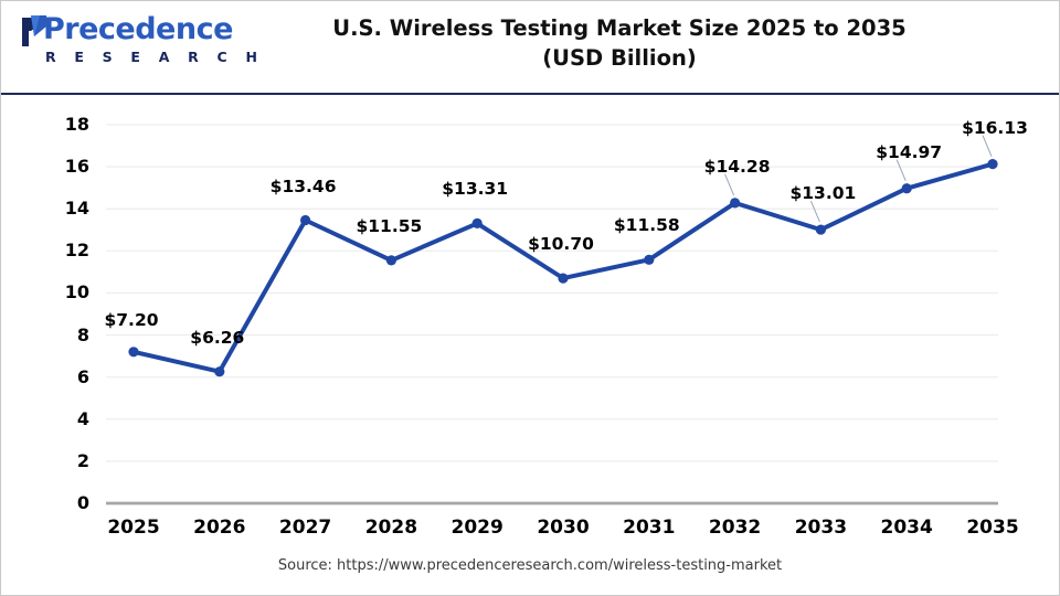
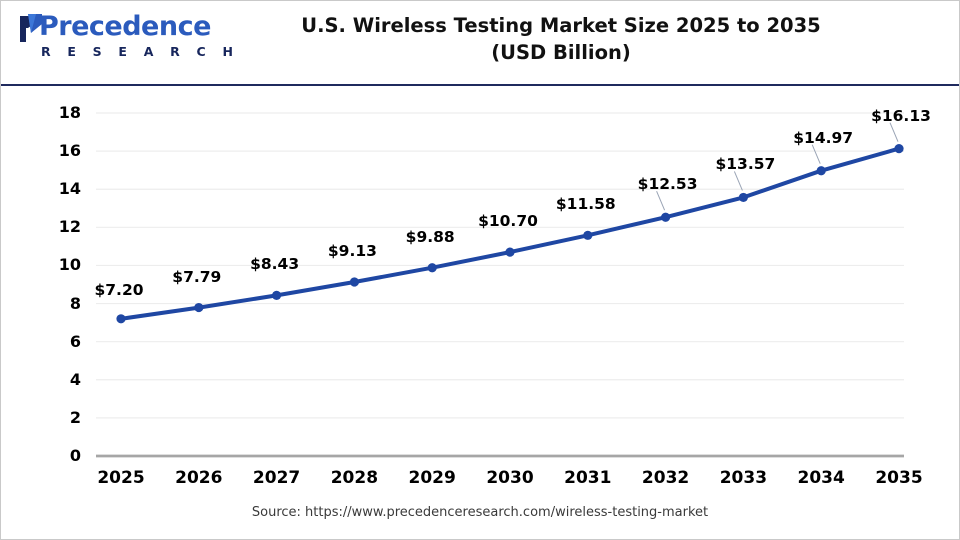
2026: $6.26 -> $7.79
2027: $13.46 -> $8.43
2028: $11.55 -> $9.13
2029: $13.31 -> $9.88
2032: $14.28 -> $12.53
2033: $13.01 -> $13.57
